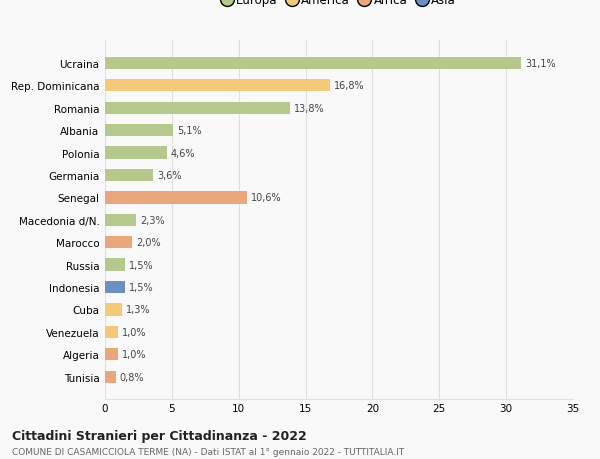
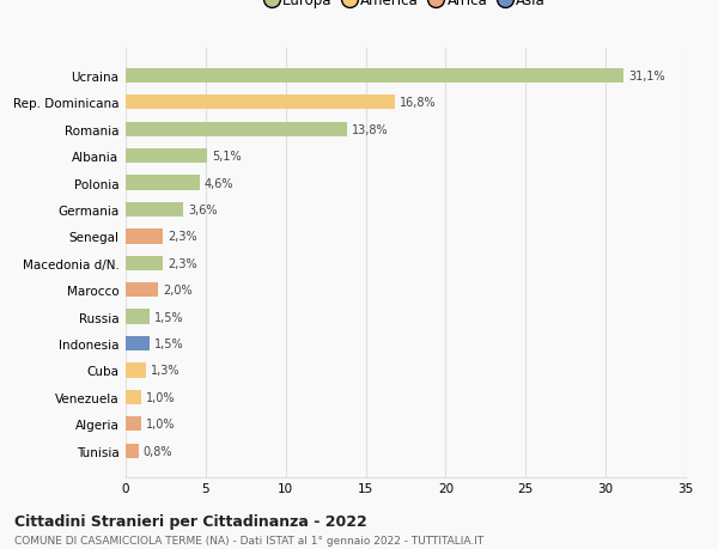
Senegal: 10,6% -> 2,3%
